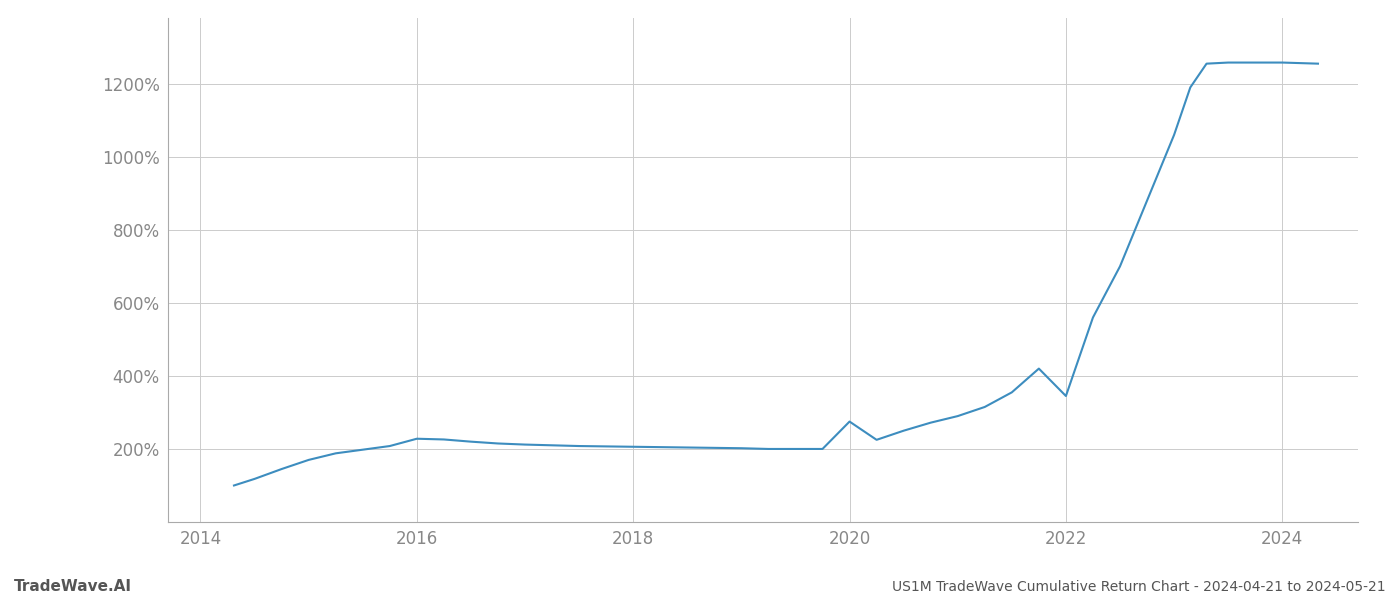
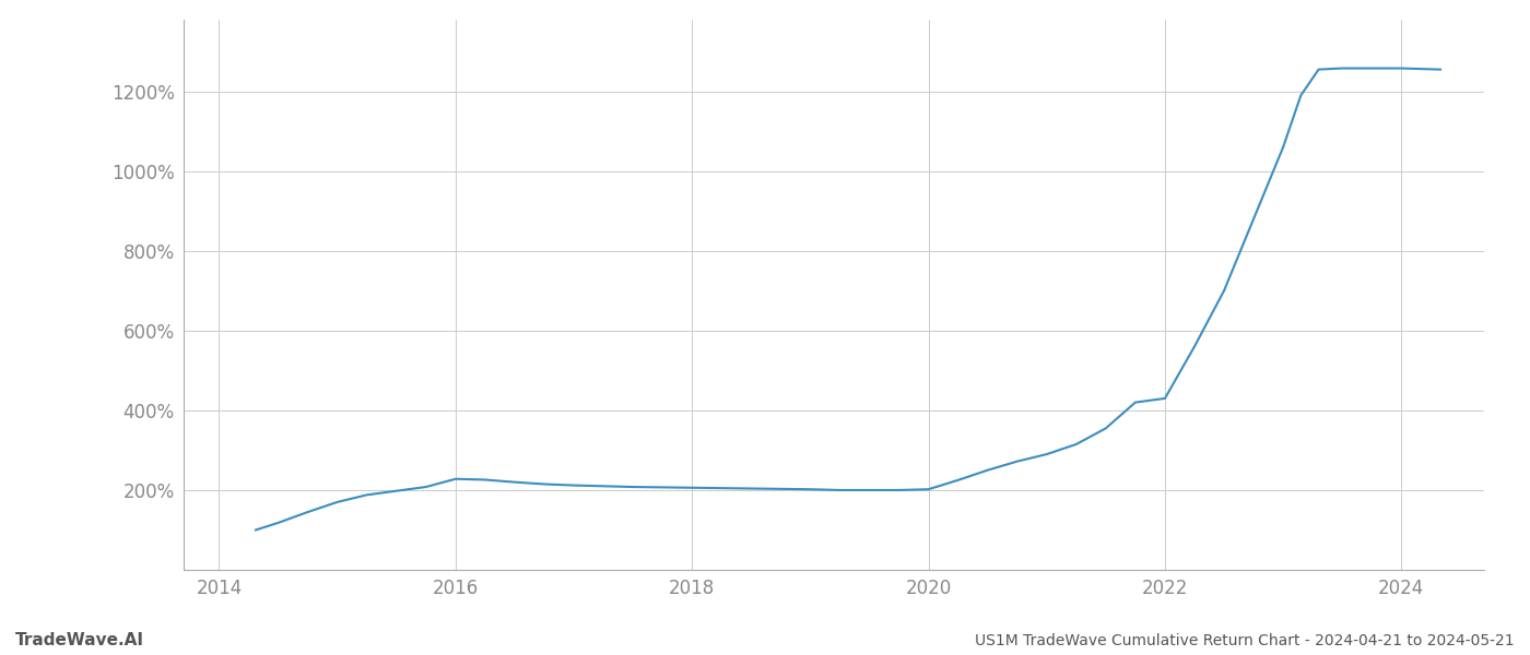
2020: 275% -> 202%
2022: 345% -> 430%
